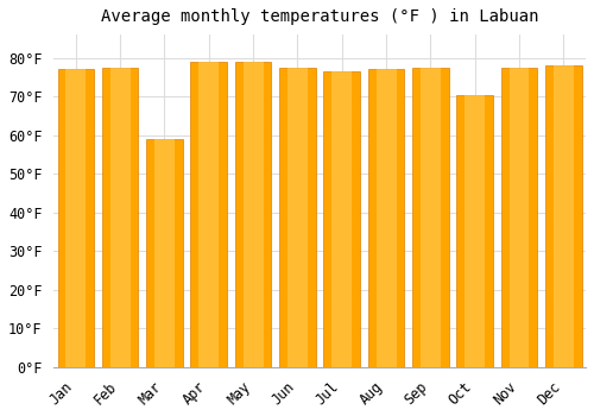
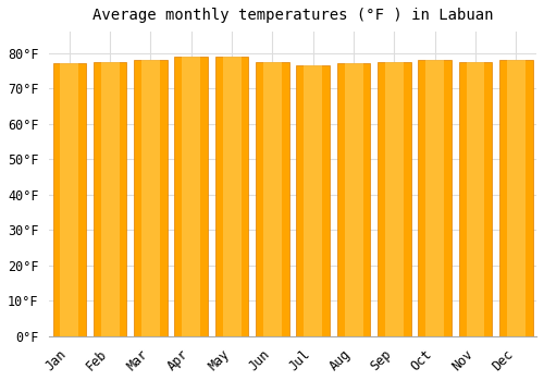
Mar: 59.0°F -> 78.0°F
Oct: 70.5°F -> 78.0°F
